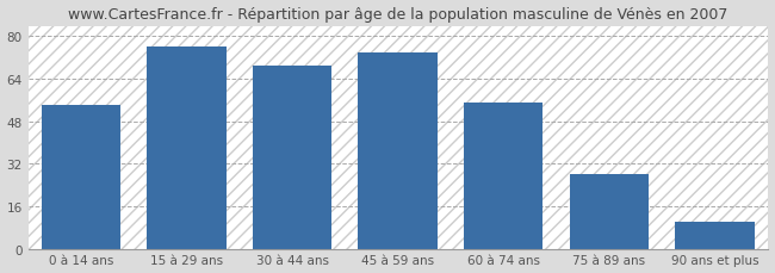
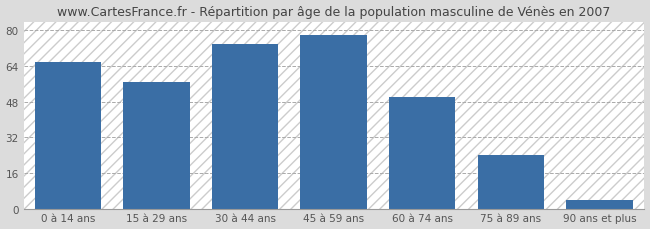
0 à 14 ans: 54 -> 66
15 à 29 ans: 76 -> 57
30 à 44 ans: 69 -> 74
45 à 59 ans: 74 -> 78
60 à 74 ans: 55 -> 50
75 à 89 ans: 28 -> 24
90 ans et plus: 10 -> 4
